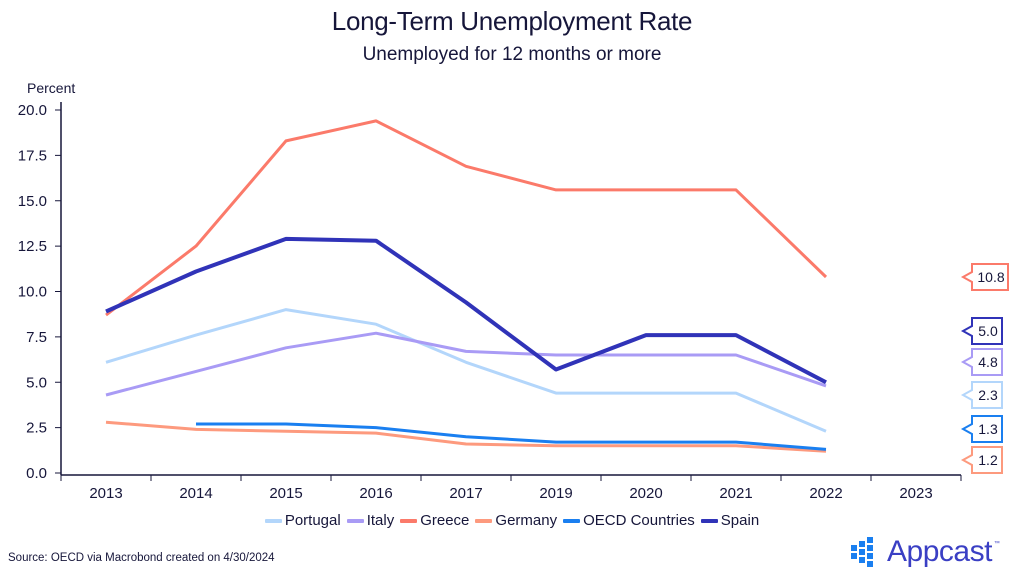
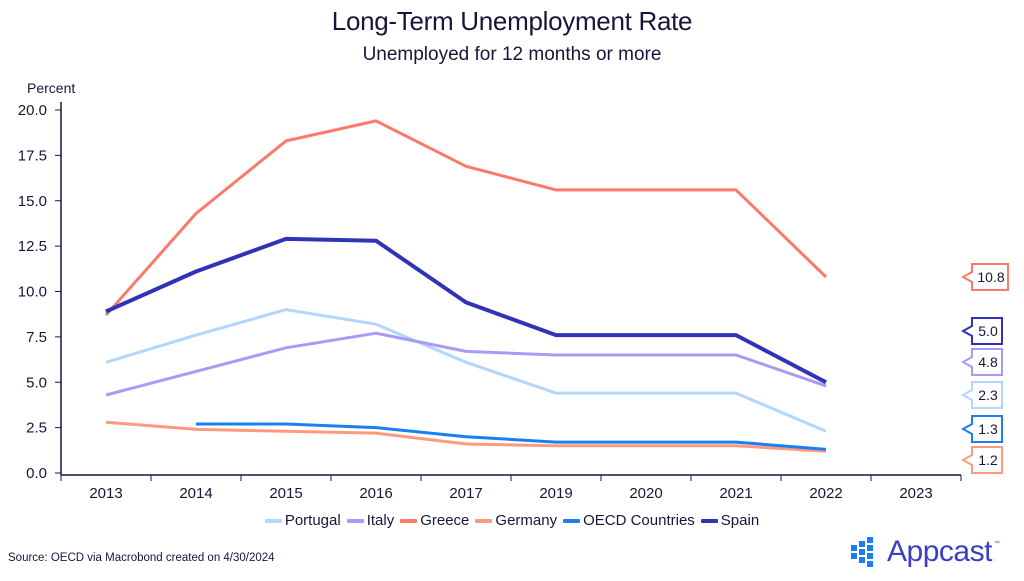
Greece/2014: 12.5 -> 14.3
Spain/2019: 5.7 -> 7.6
